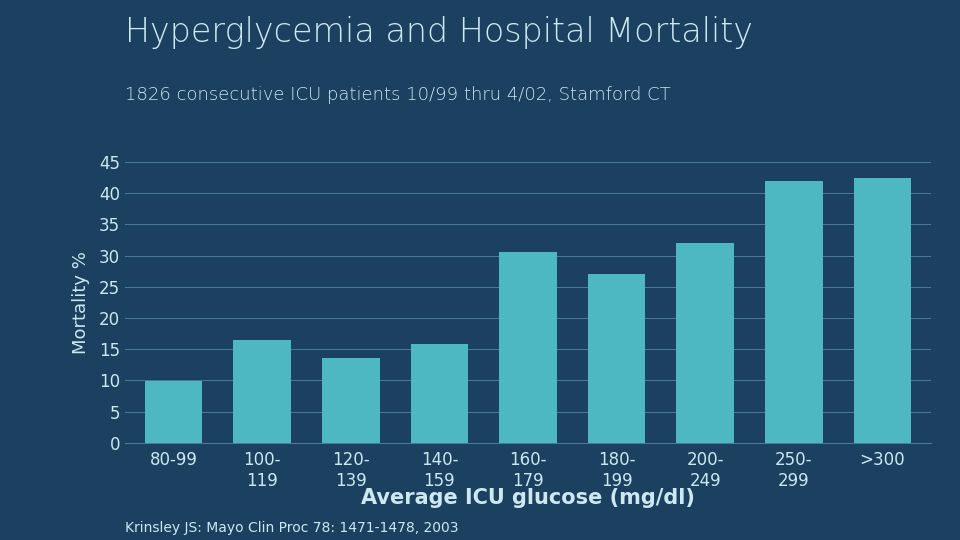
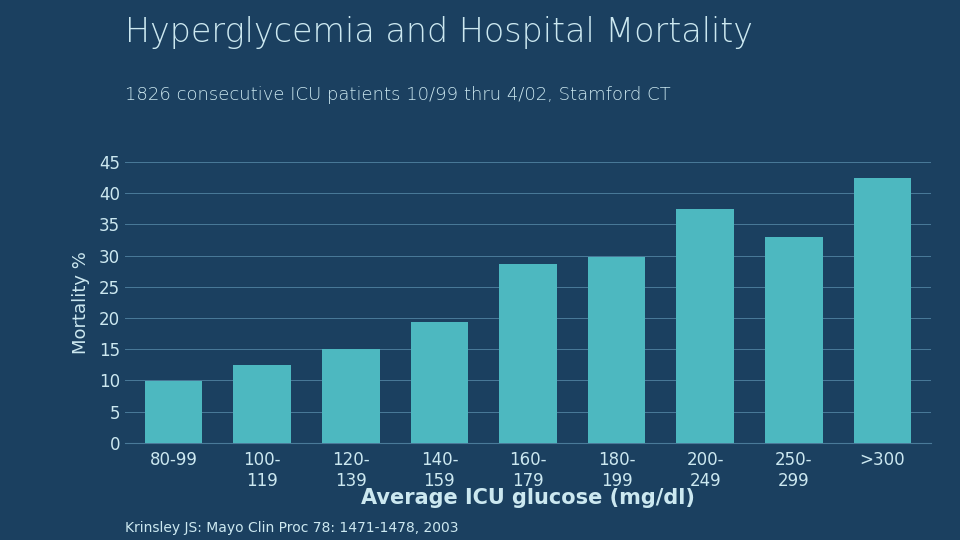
100- 119: 16.4 -> 12.5
120- 139: 13.6 -> 15.0
140- 159: 15.8 -> 19.3
160- 179: 30.6 -> 28.6
180- 199: 27.0 -> 29.7
200- 249: 32.0 -> 37.5
250- 299: 42.0 -> 33.0
